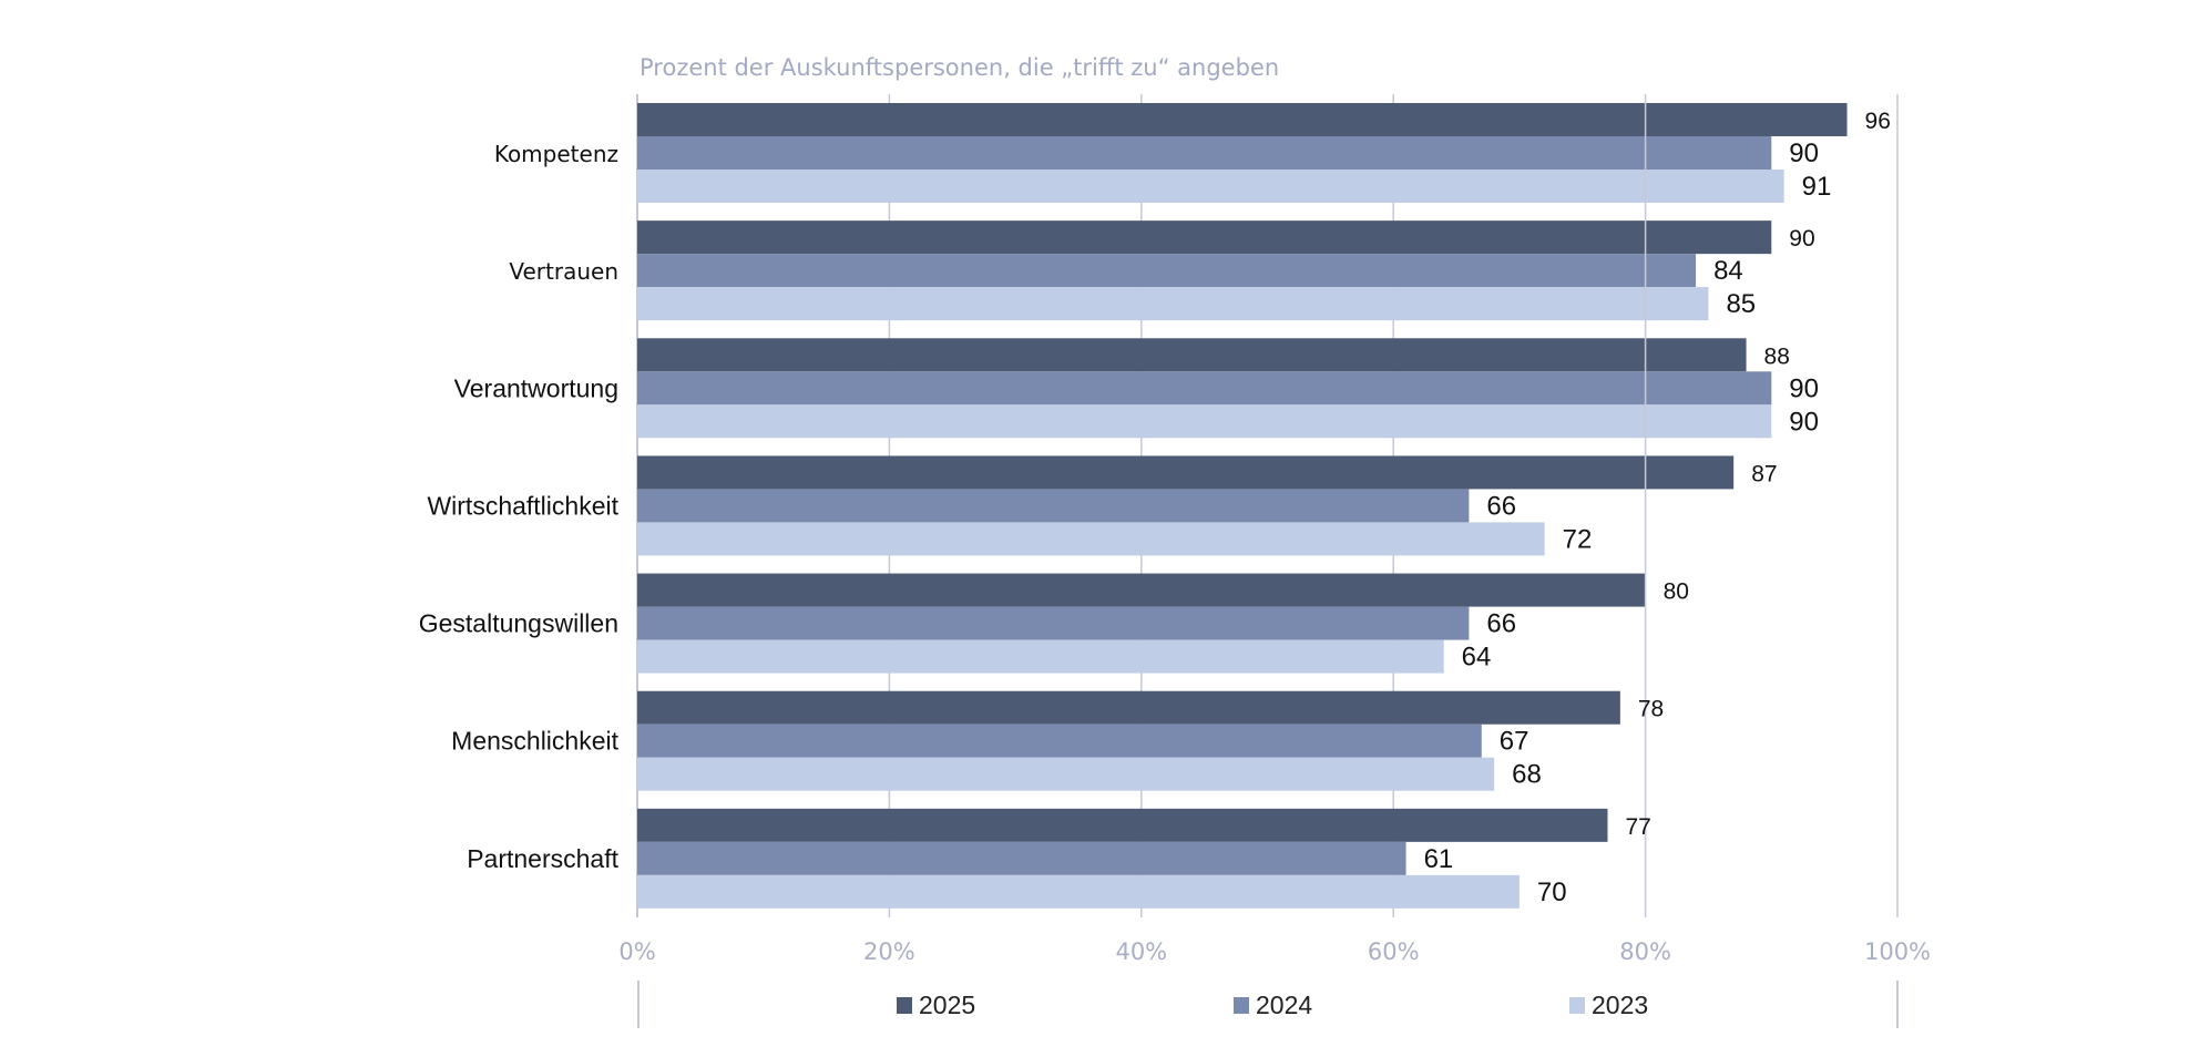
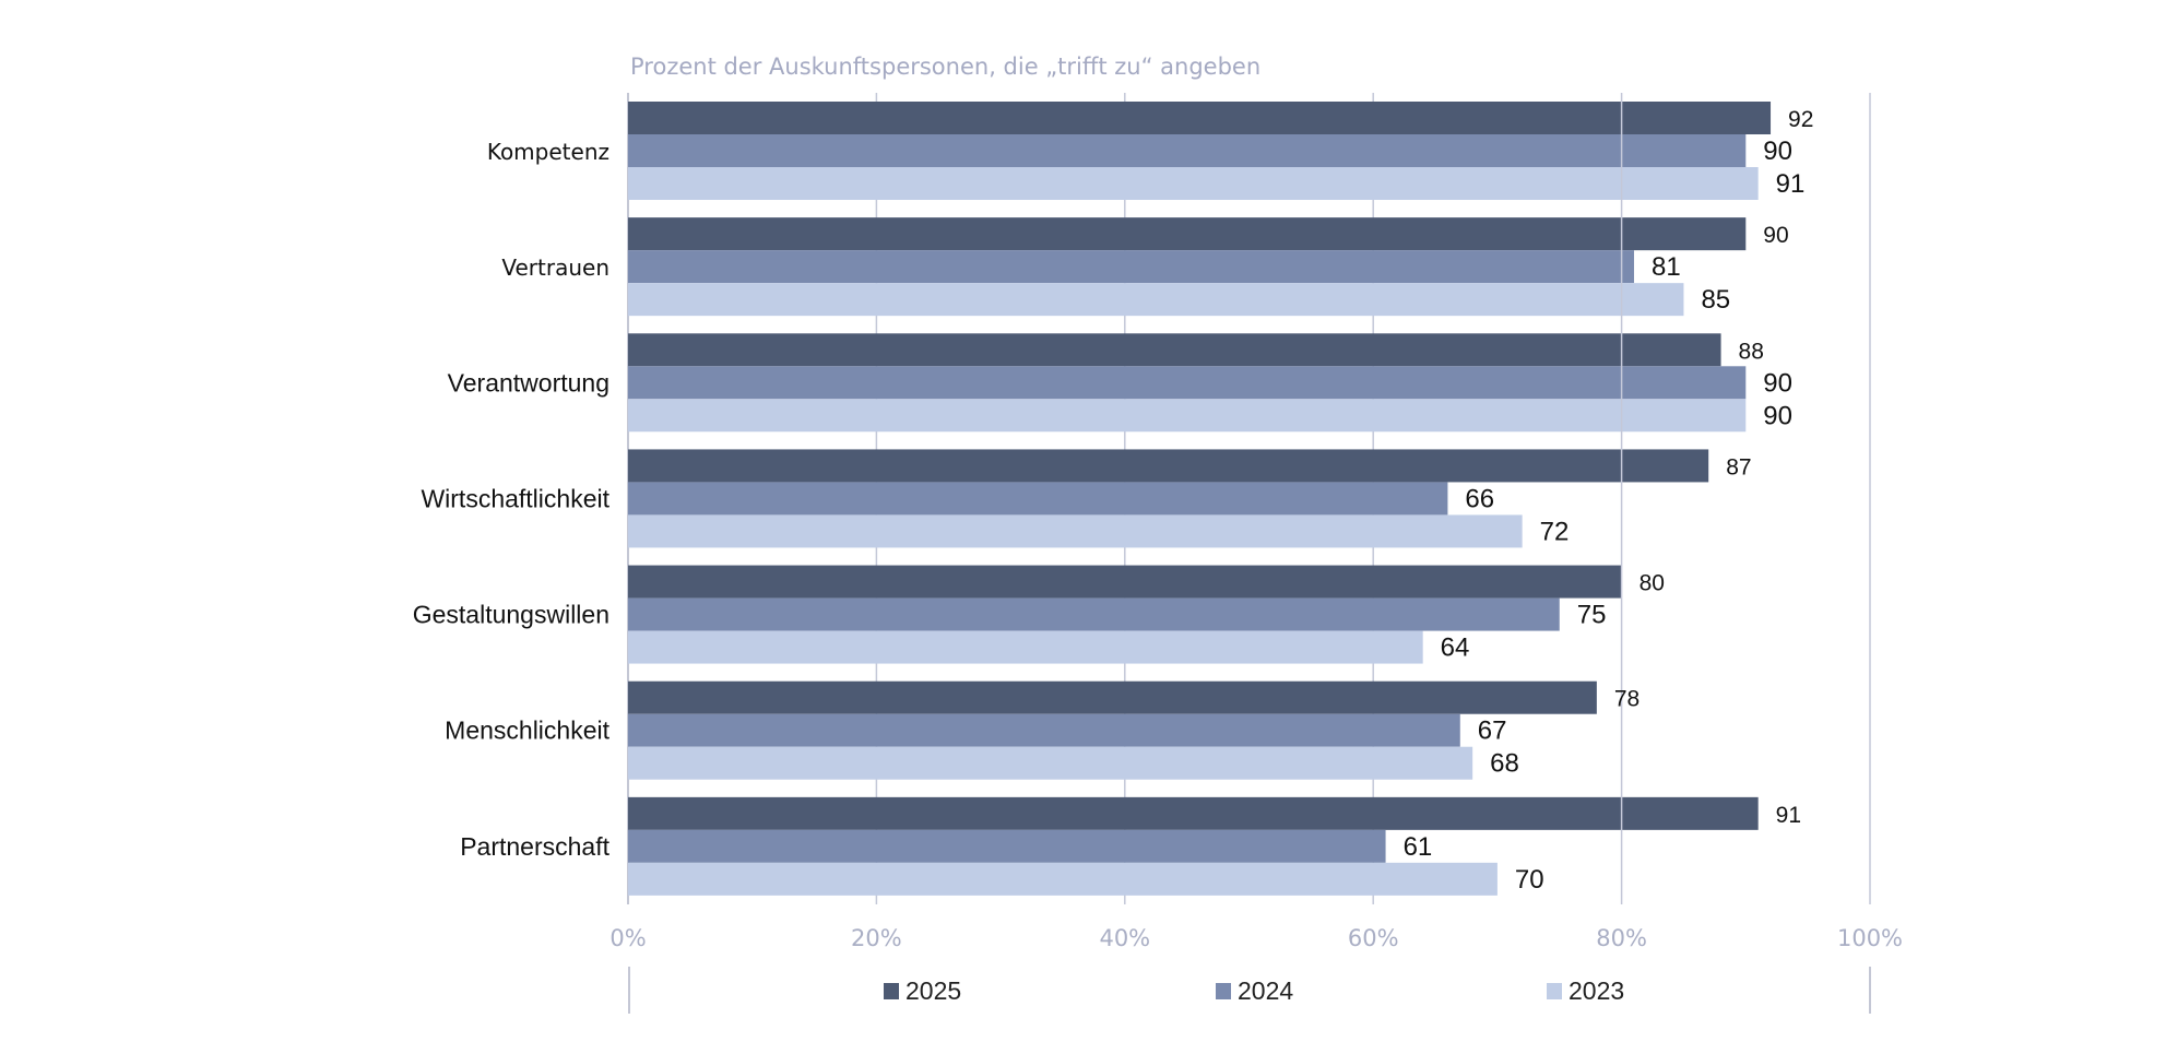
2025/Kompetenz: 96 -> 92
2024/Vertrauen: 84 -> 81
2024/Gestaltungswillen: 66 -> 75
2025/Partnerschaft: 77 -> 91
